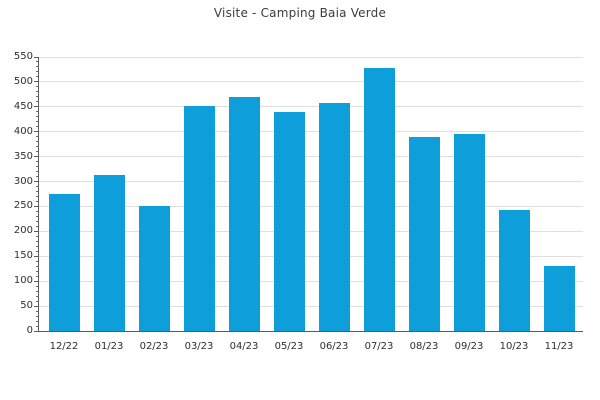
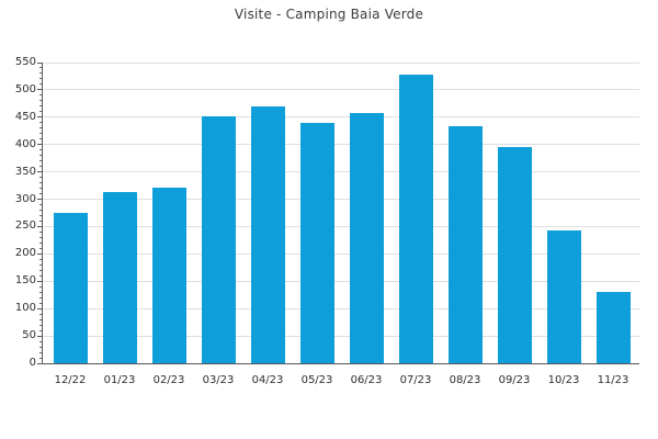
02/23: 250 -> 320
08/23: 390 -> 430
